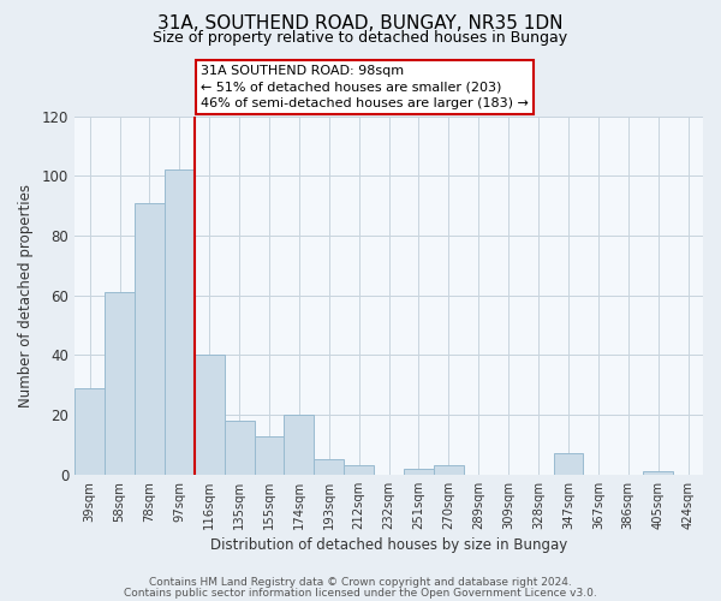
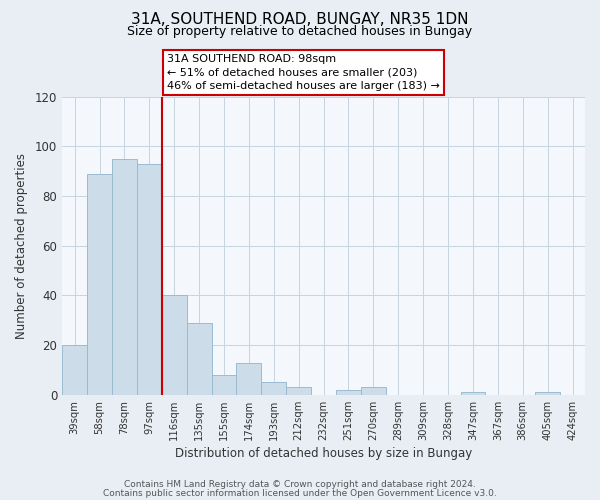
39sqm: 29 -> 20
58sqm: 61 -> 89
78sqm: 91 -> 95
97sqm: 102 -> 93
135sqm: 18 -> 29
155sqm: 13 -> 8
174sqm: 20 -> 13
347sqm: 7 -> 1
